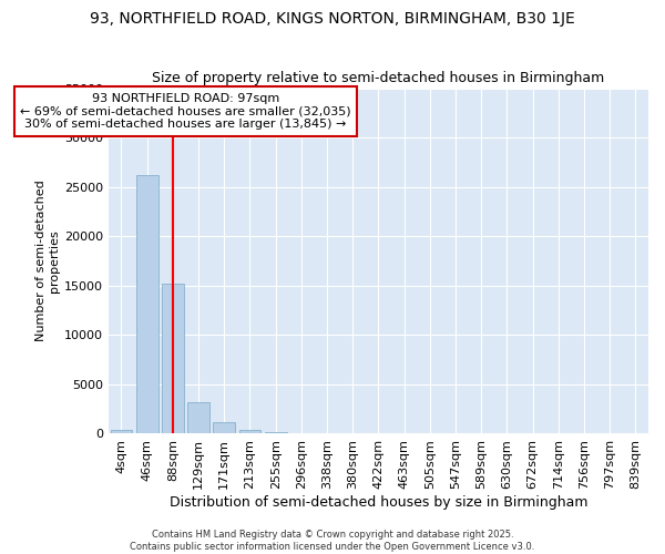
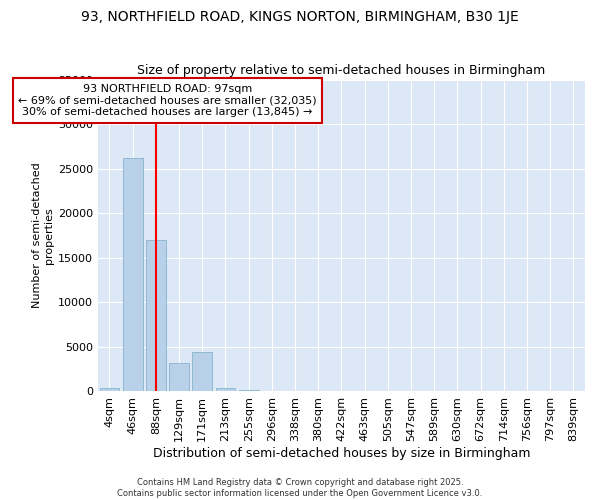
88sqm: 15200 -> 17000
171sqm: 1200 -> 4400
